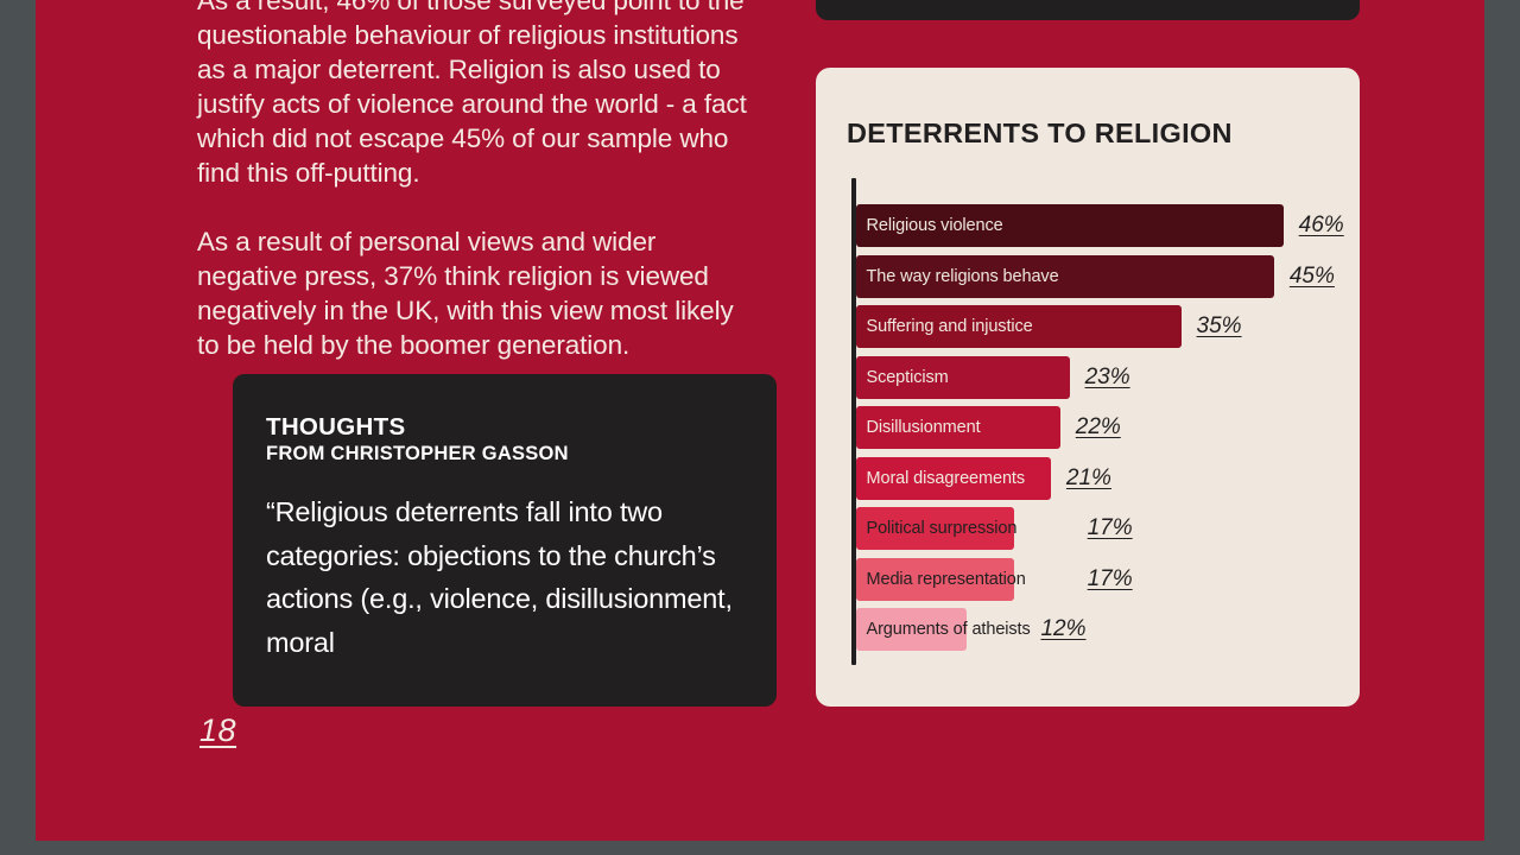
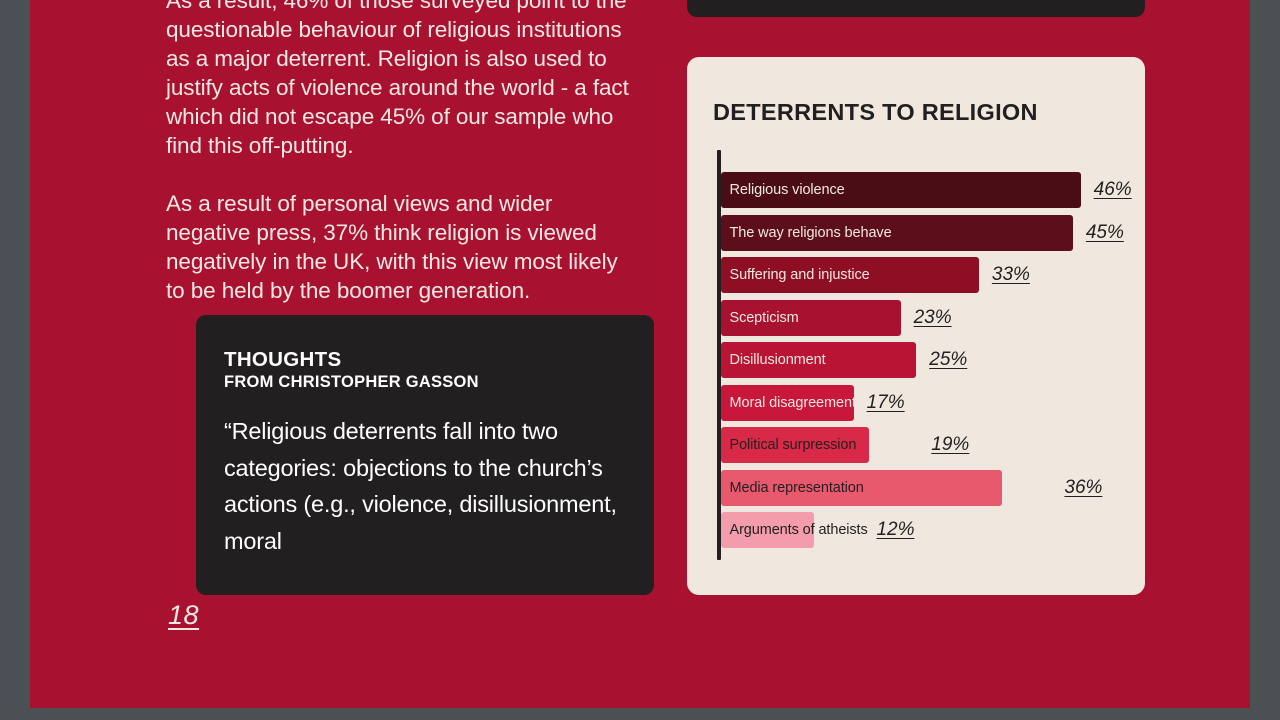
Suffering and injustice: 35% -> 33%
Disillusionment: 22% -> 25%
Moral disagreements: 21% -> 17%
Political surpression: 17% -> 19%
Media representation: 17% -> 36%
